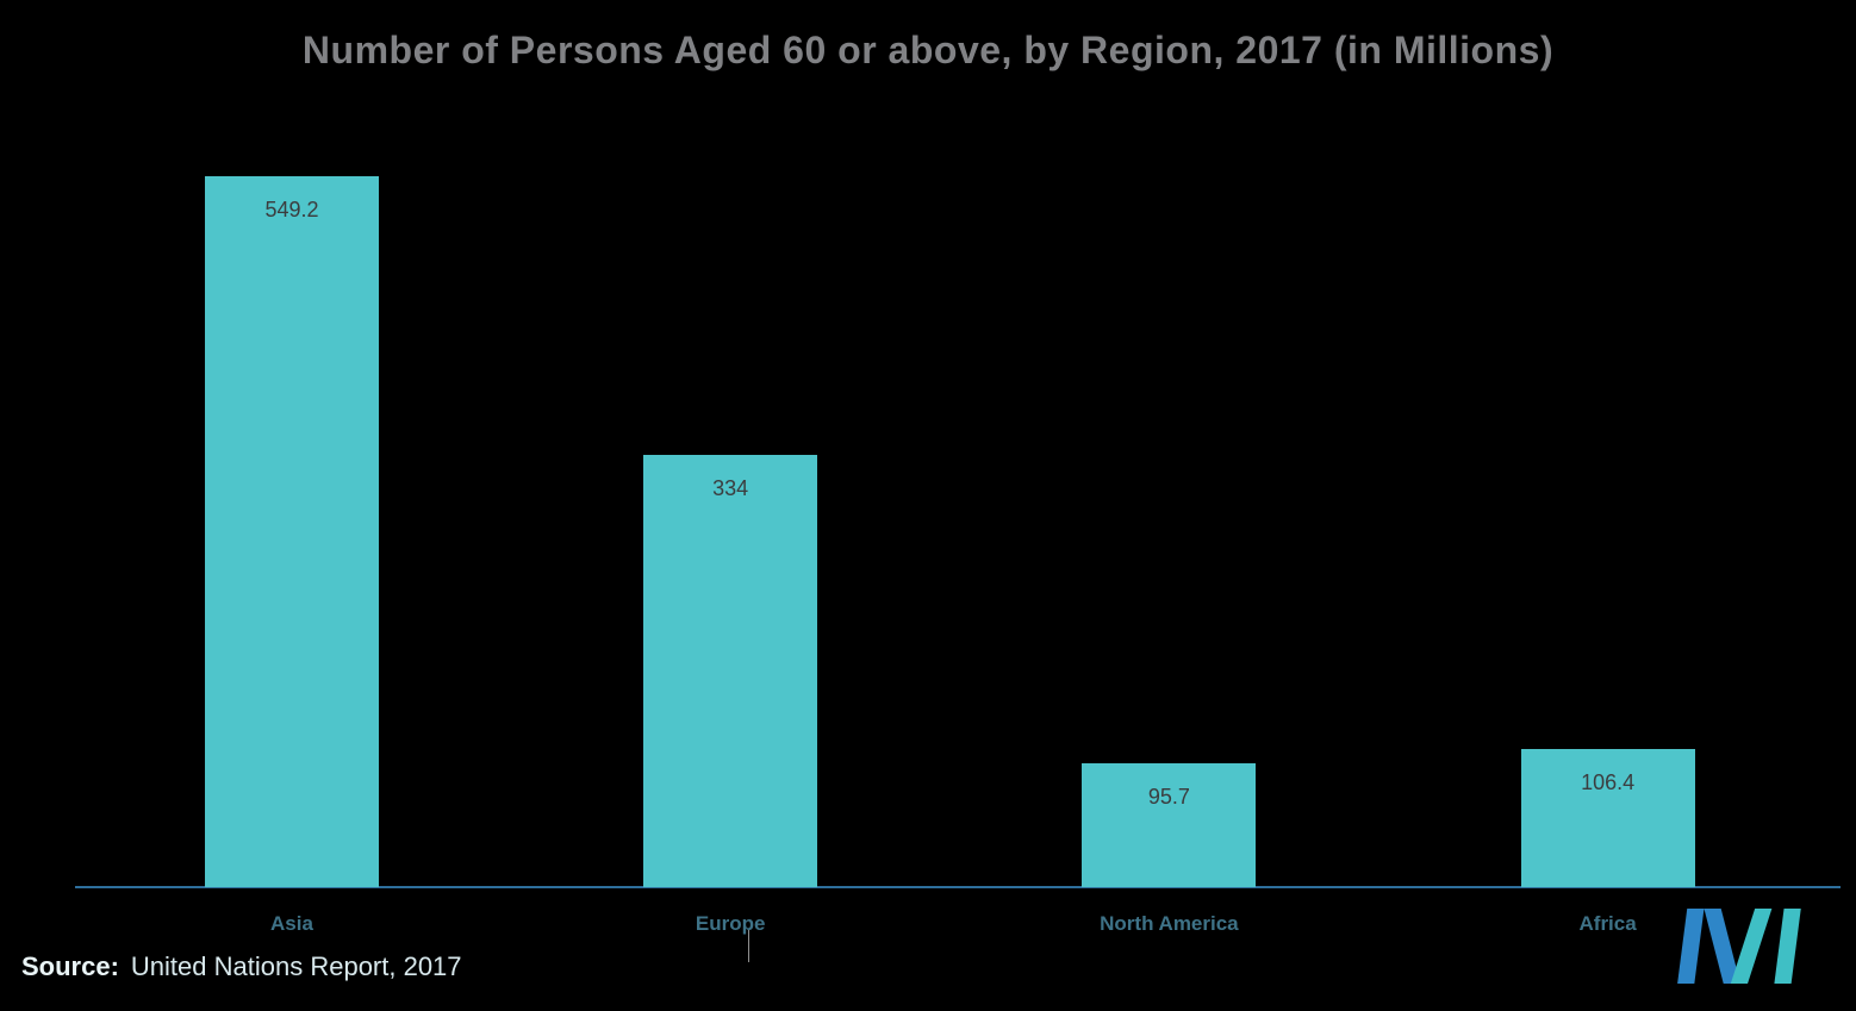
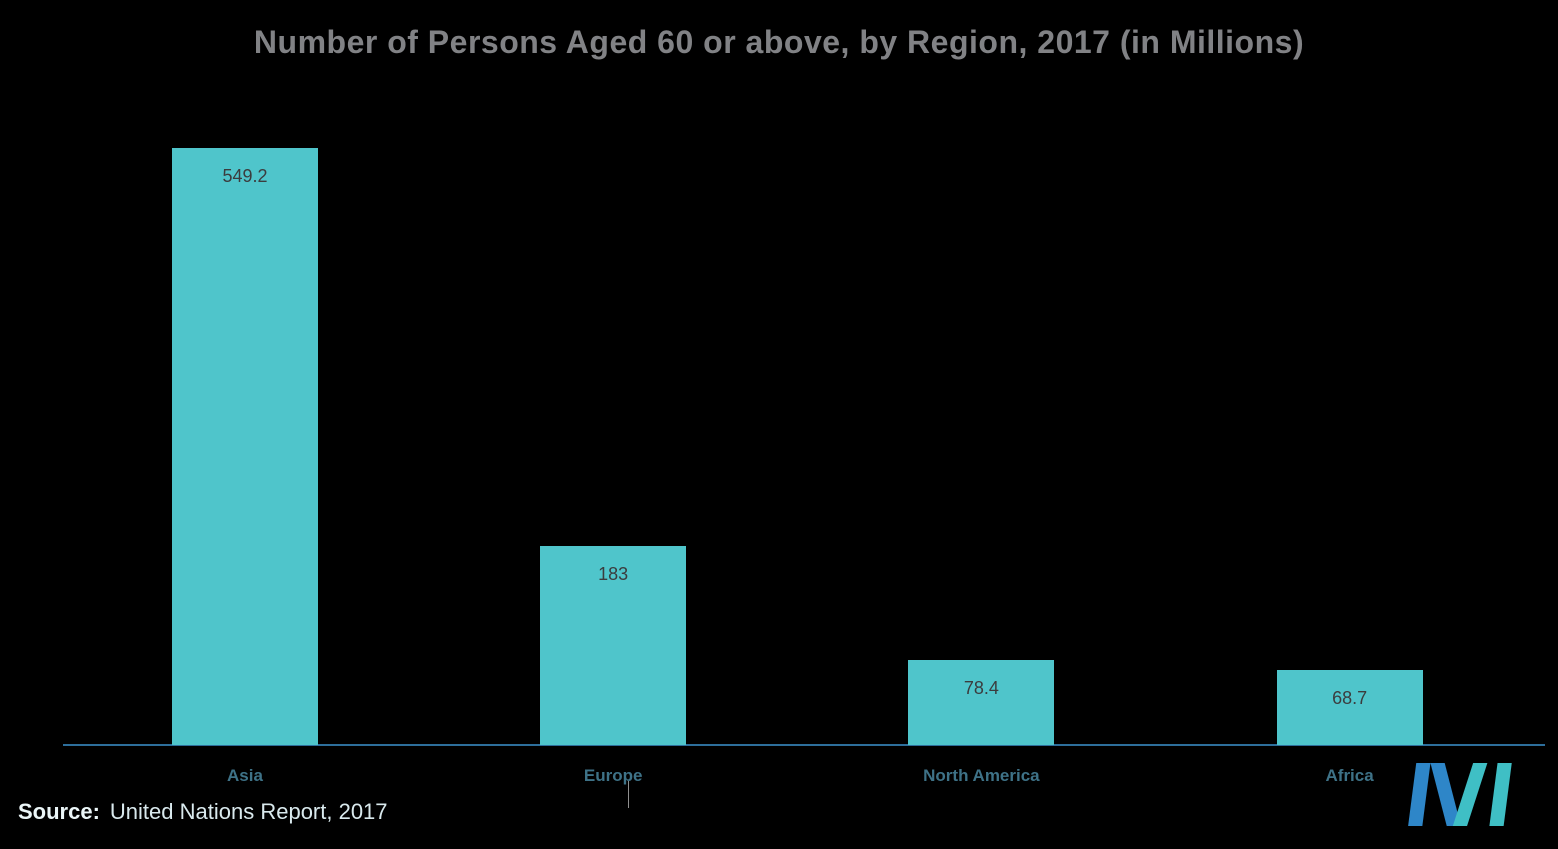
Europe: 334 -> 183
North America: 95.7 -> 78.4
Africa: 106.4 -> 68.7
